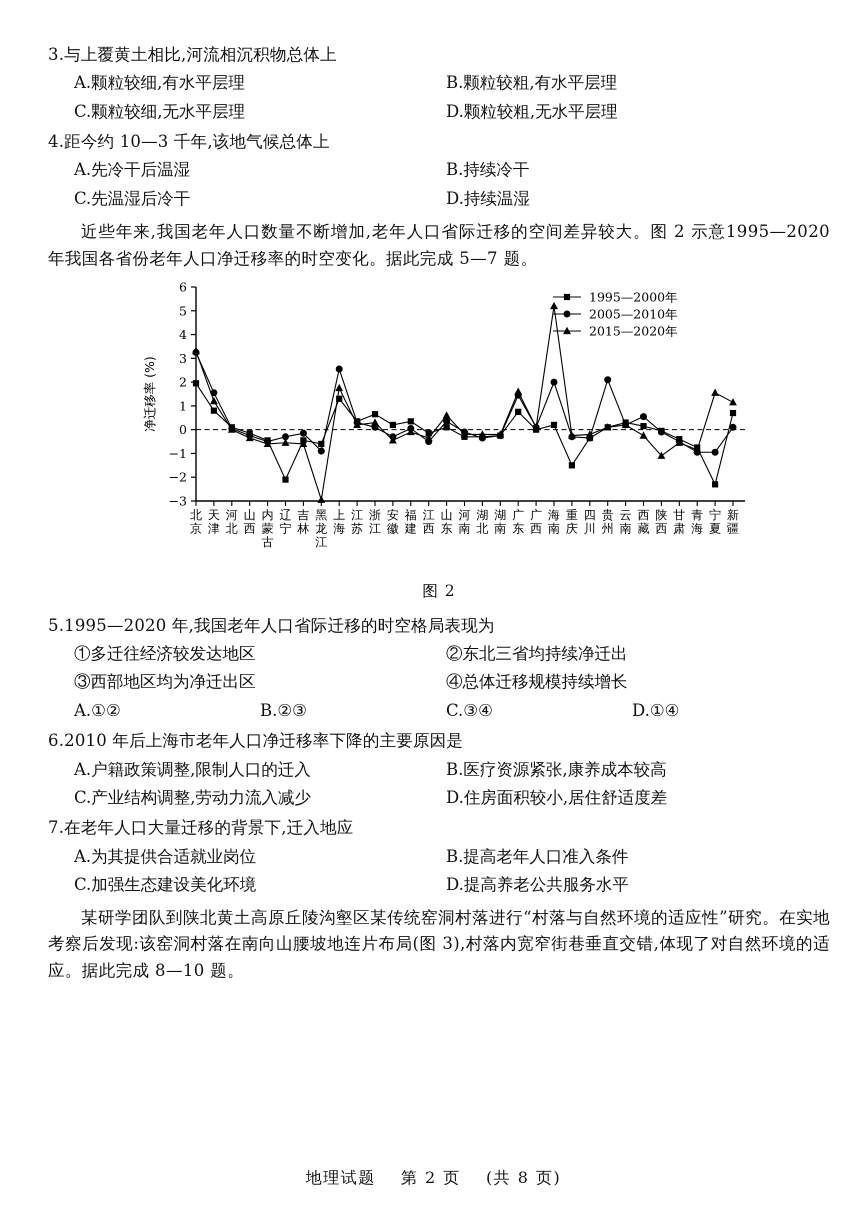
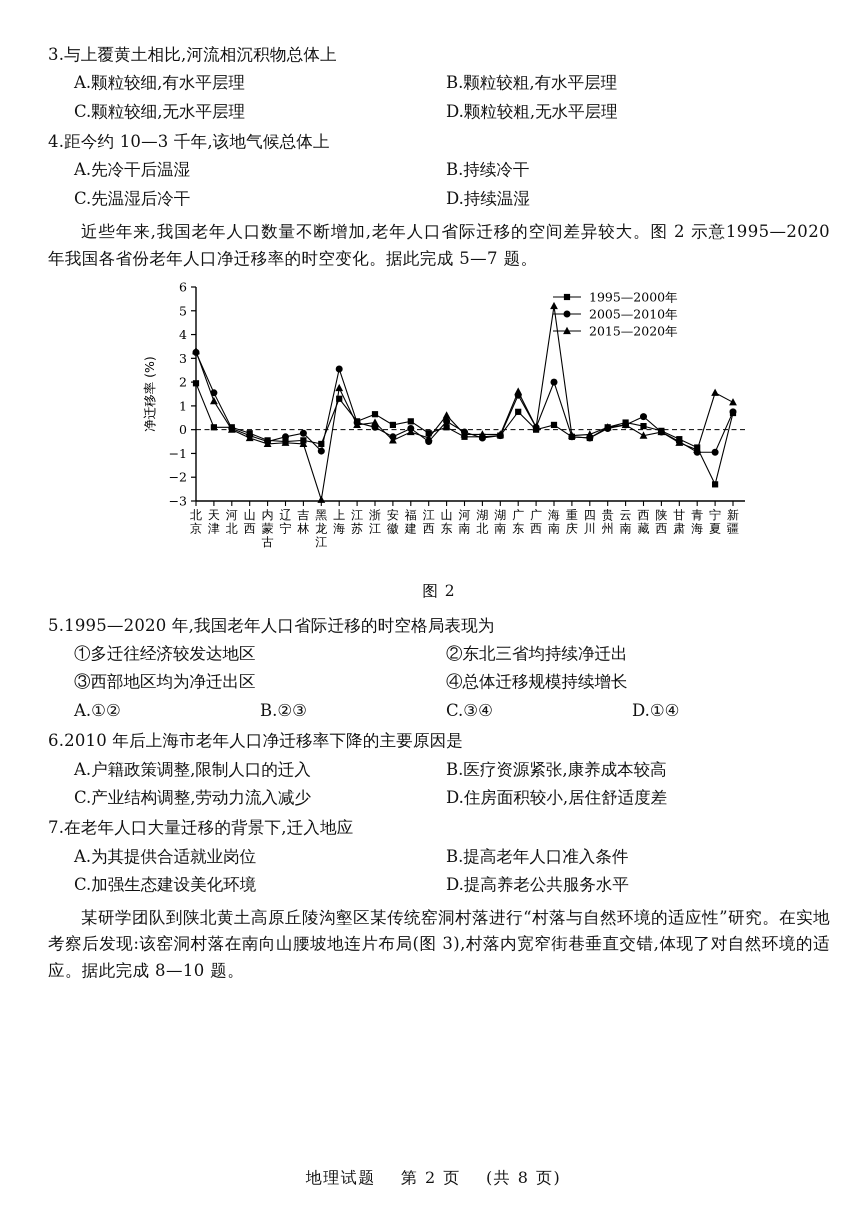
1995—2000年/天津: 0.8 -> 0.1
1995—2000年/辽宁: -2.1 -> -0.5
1995—2000年/重庆: -1.5 -> -0.3
2005—2010年/贵州: 2.1 -> 0.1
2015—2020年/陕西: -1.1 -> -0.1
2005—2010年/新疆: 0.1 -> 0.8
